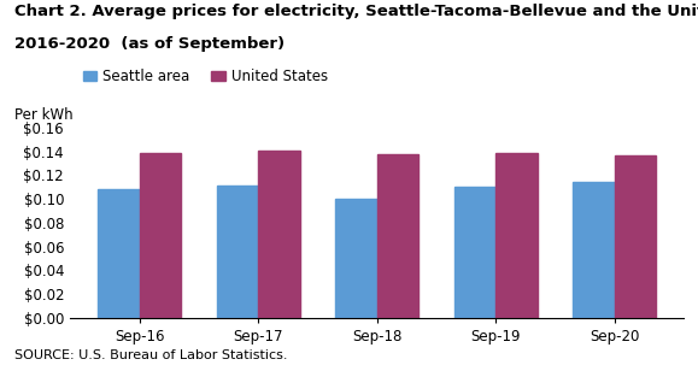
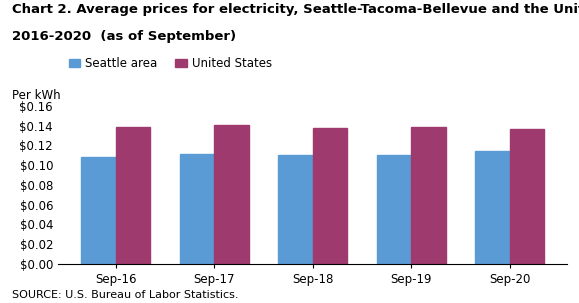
Seattle area/Sep-18: $0.100 -> $0.110
